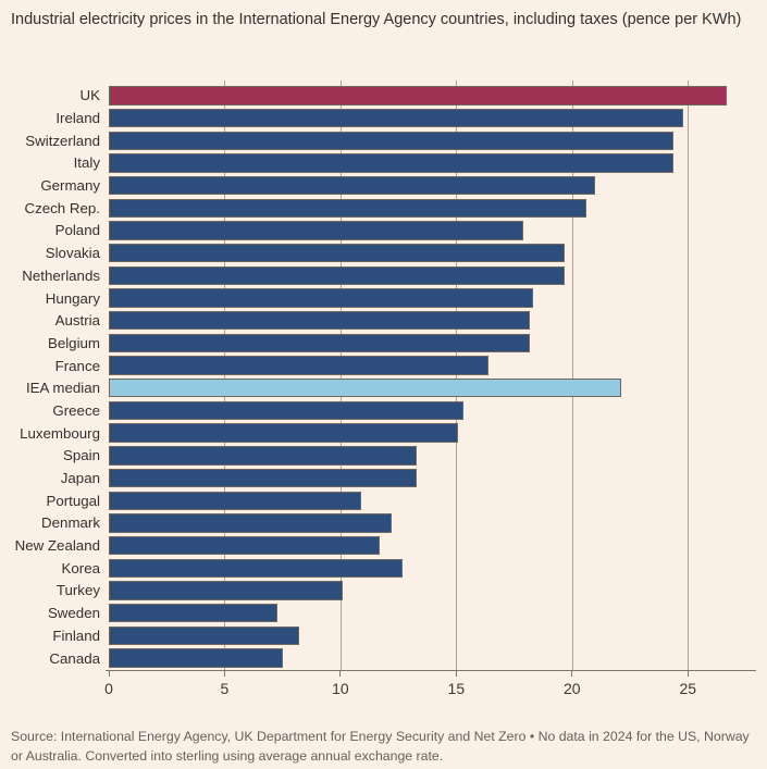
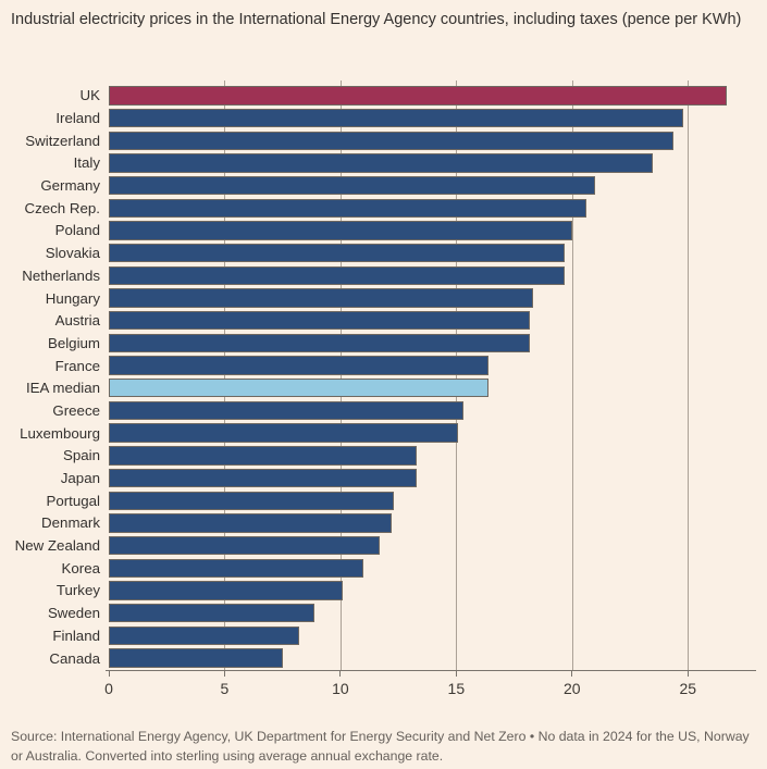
Italy: 24.4 -> 23.5
Poland: 17.9 -> 20.0
IEA median: 22.1 -> 16.4
Portugal: 10.9 -> 12.3
Korea: 12.7 -> 11.0
Sweden: 7.3 -> 8.9
